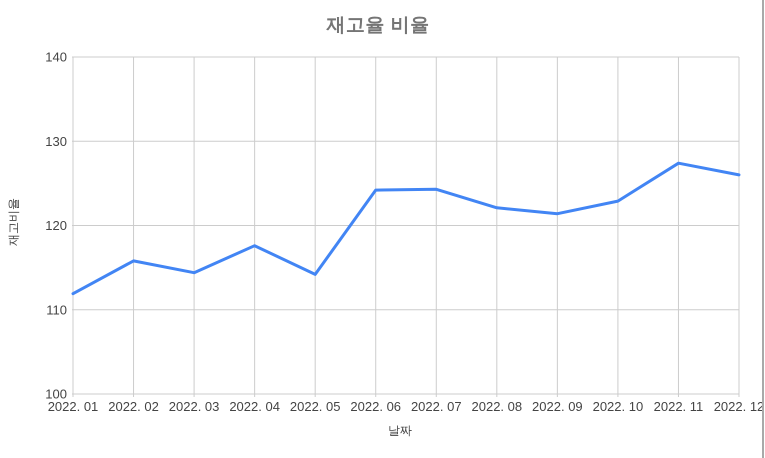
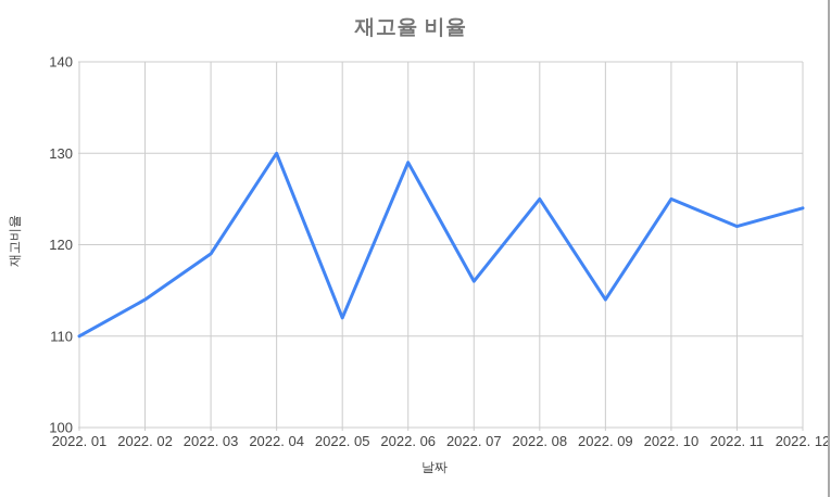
2022. 01: 112 -> 110
2022. 02: 116 -> 114
2022. 03: 114 -> 119
2022. 04: 118 -> 130
2022. 05: 114 -> 112
2022. 06: 124 -> 129
2022. 07: 124 -> 116
2022. 08: 122 -> 125
2022. 09: 121 -> 114
2022. 10: 123 -> 125
2022. 11: 127 -> 122
2022. 12: 126 -> 124
